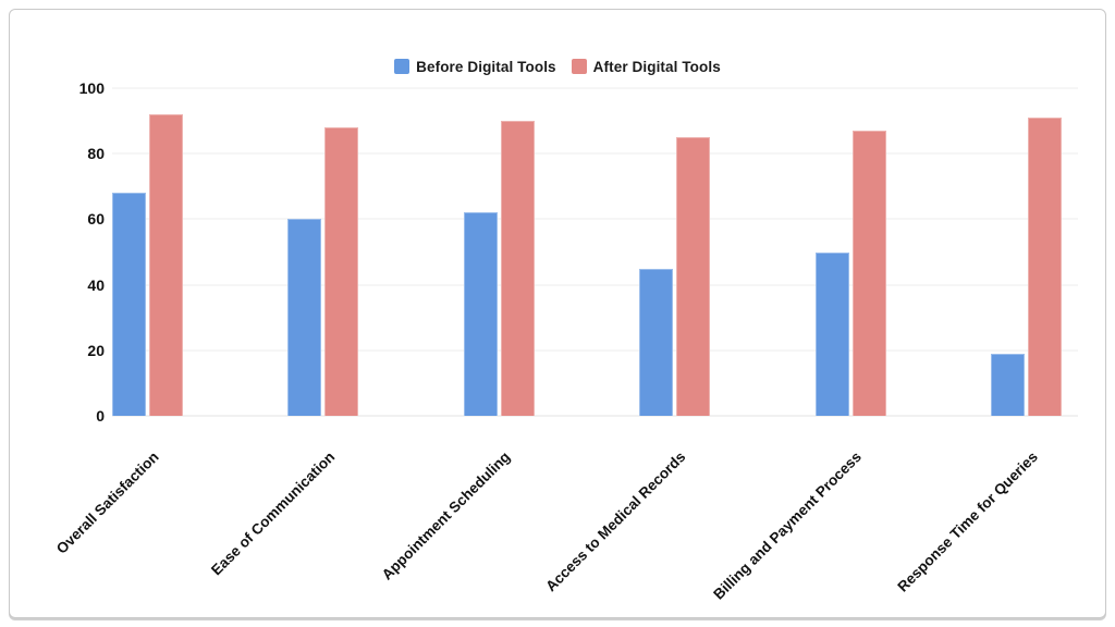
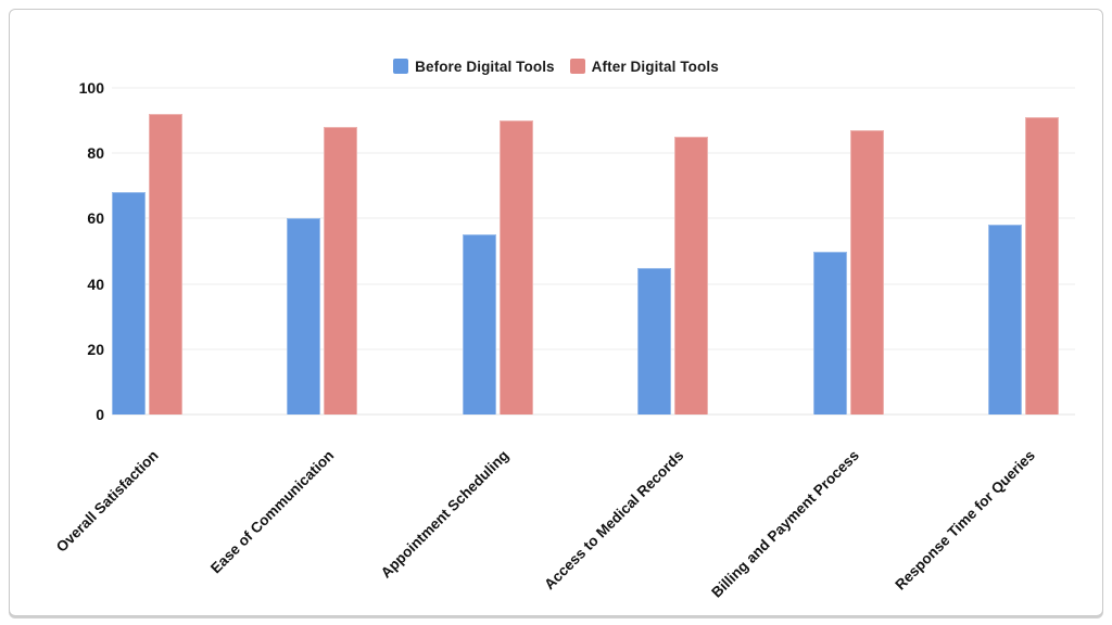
Before Digital Tools/Appointment Scheduling: 62 -> 55
Before Digital Tools/Response Time for Queries: 19 -> 58
